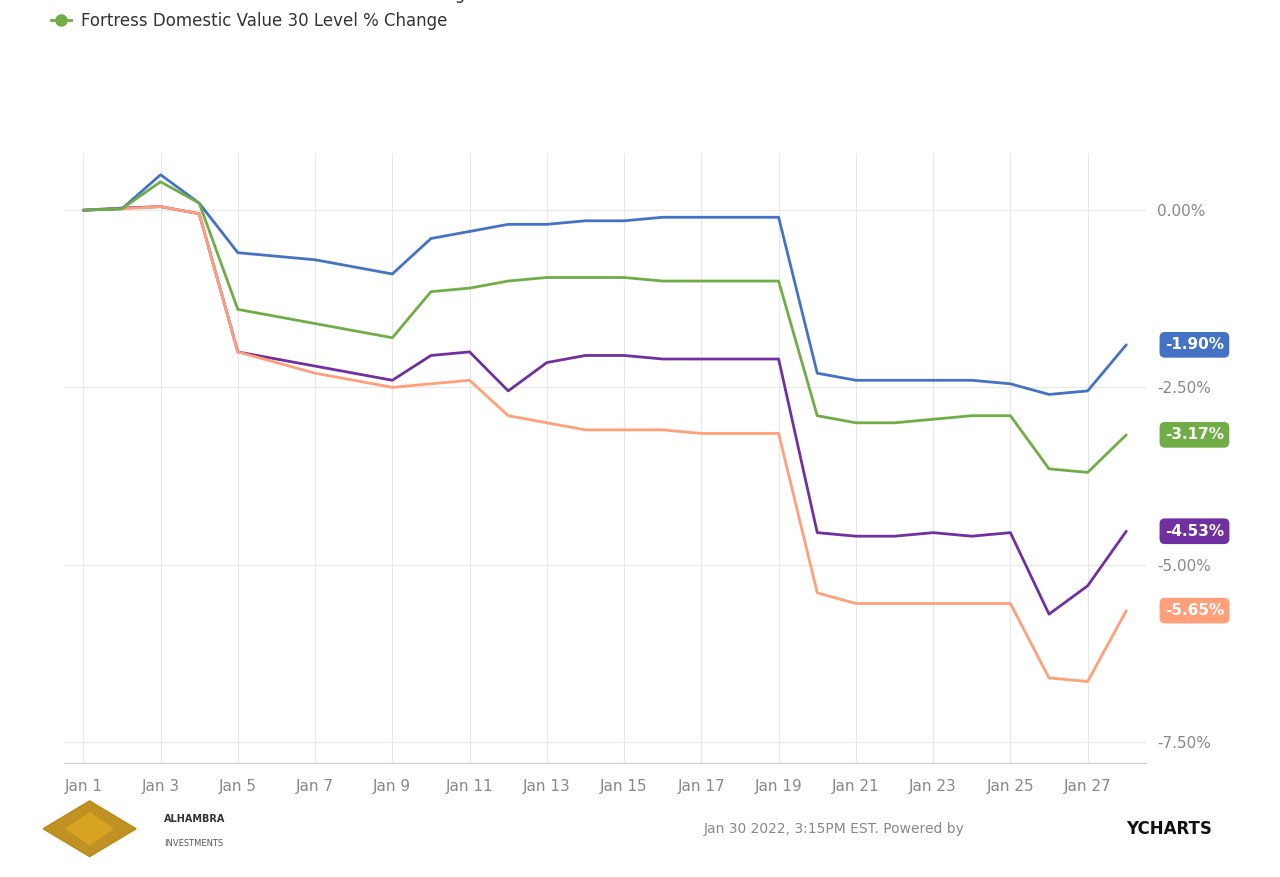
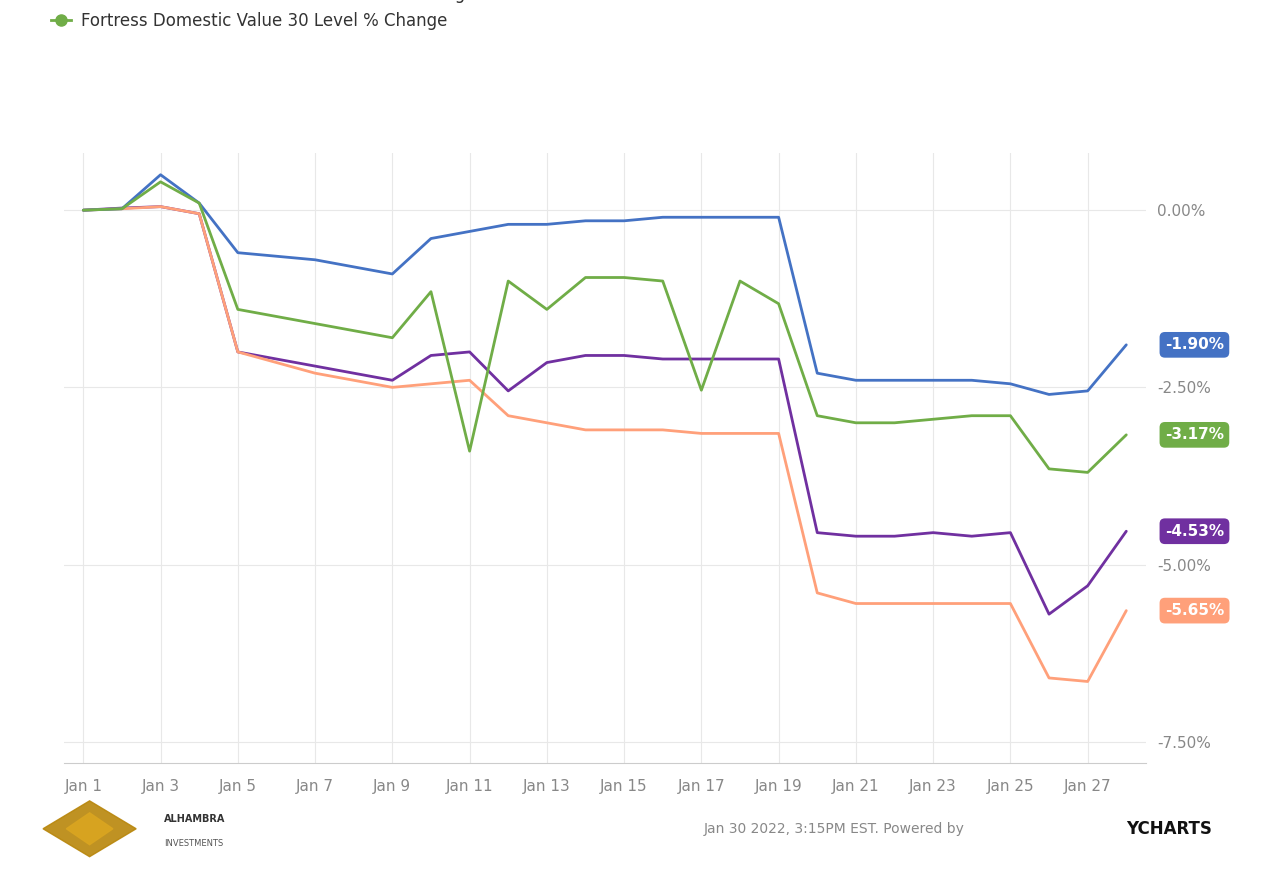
Fortress Domestic Value 30 Level % Change/Jan 11: -1.10% -> -3.40%
Fortress Domestic Value 30 Level % Change/Jan 13: -0.95% -> -1.40%
Fortress Domestic Value 30 Level % Change/Jan 17: -1.00% -> -2.54%
Fortress Domestic Value 30 Level % Change/Jan 19: -1.00% -> -1.32%
